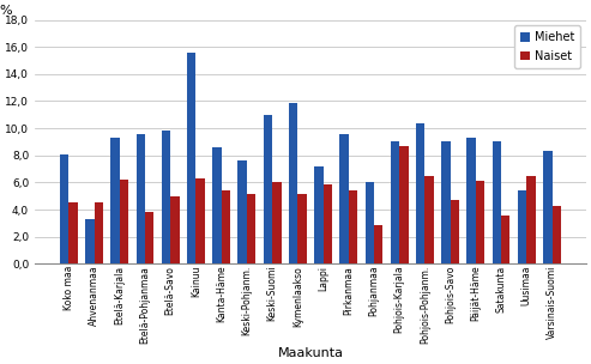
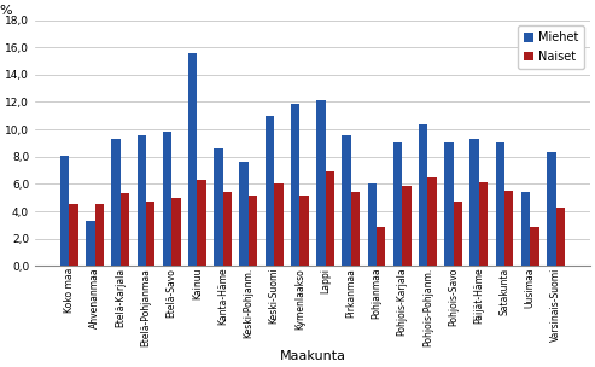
Naiset/Etelä-Karjala: 6,2 -> 5,3
Naiset/Etelä-Pohjanmaa: 3,8 -> 4,7
Miehet/Lappi: 7,2 -> 12,1
Naiset/Lappi: 5,9 -> 6,9
Naiset/Pohjois-Karjala: 8,7 -> 5,9
Naiset/Satakunta: 3,6 -> 5,5
Naiset/Uusimaa: 6,5 -> 2,9
